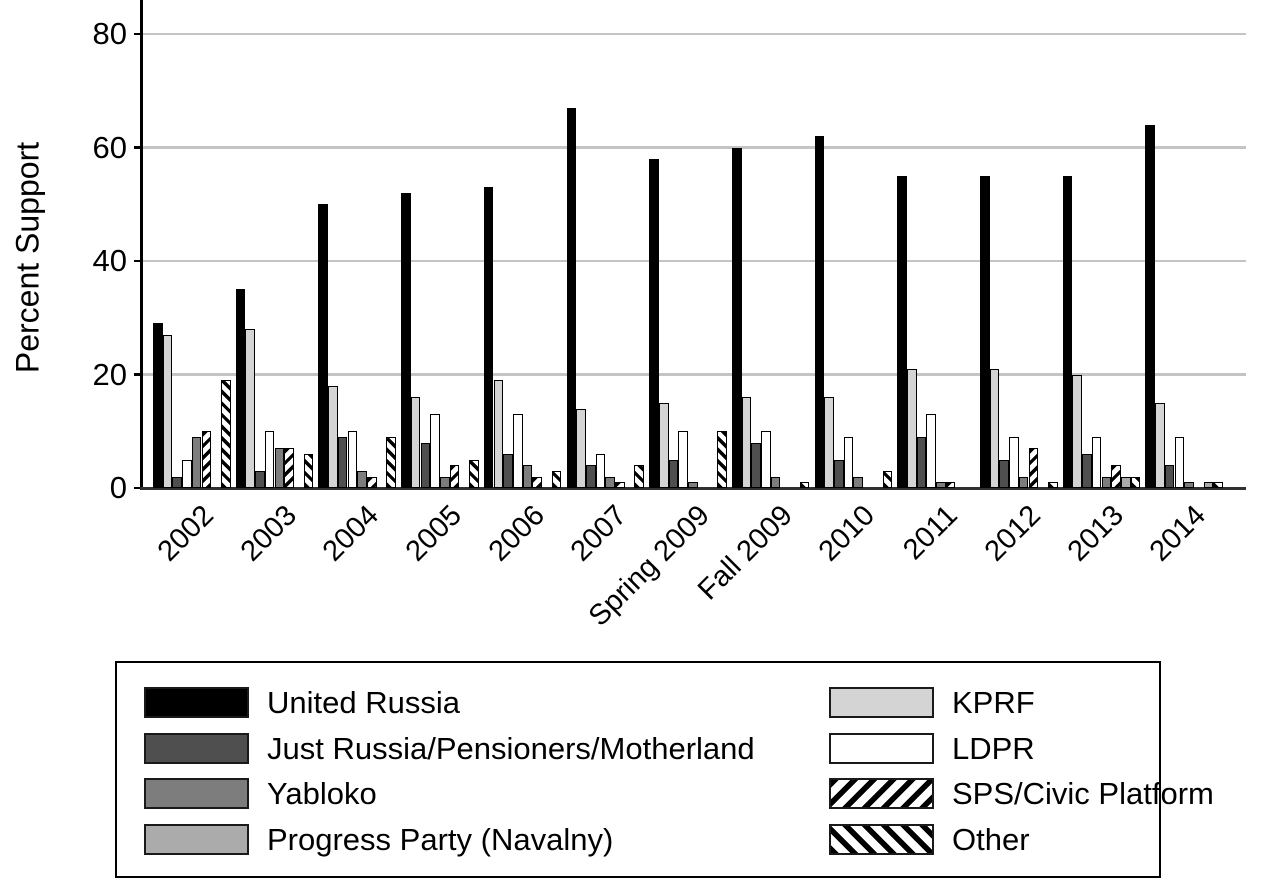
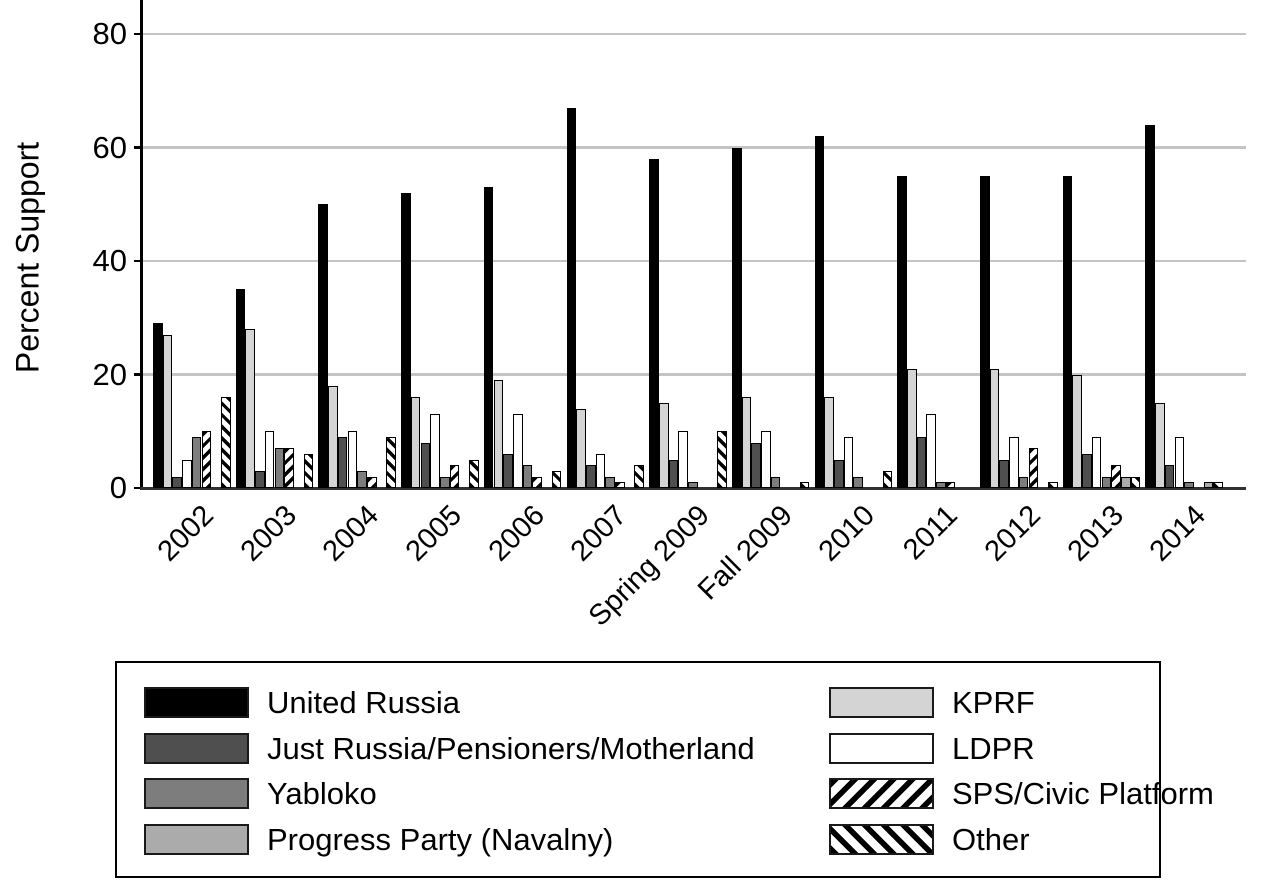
Other/2002: 19 -> 16
